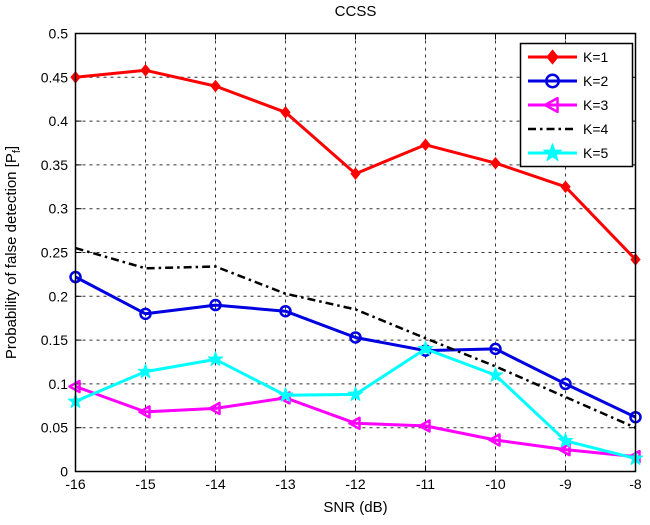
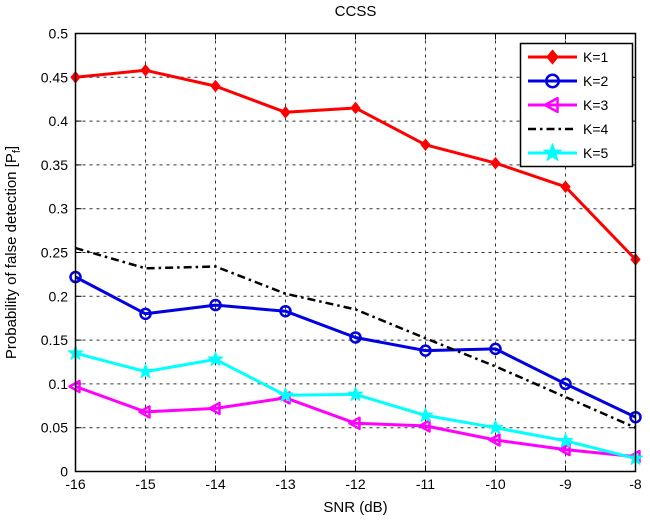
K=5/-16: 0.08 -> 0.14
K=1/-12: 0.34 -> 0.41
K=5/-11: 0.14 -> 0.06
K=5/-10: 0.11 -> 0.05
